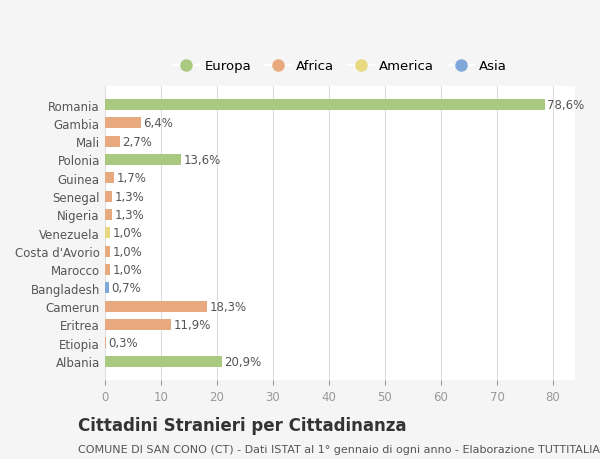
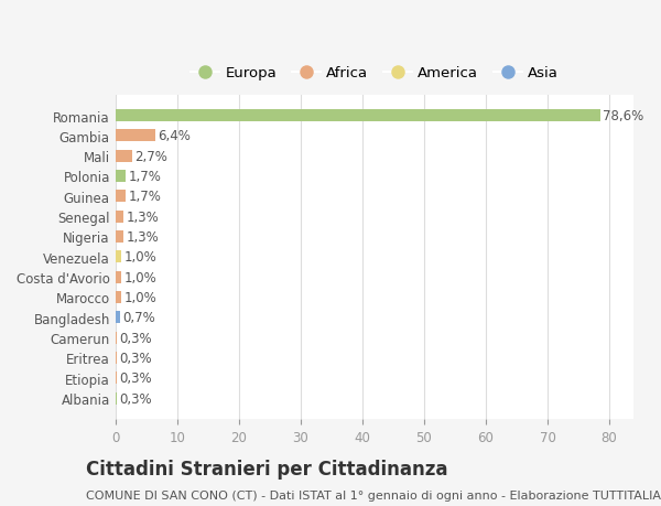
Polonia: 13,6% -> 1,7%
Camerun: 18,3% -> 0,3%
Eritrea: 11,9% -> 0,3%
Albania: 20,9% -> 0,3%
